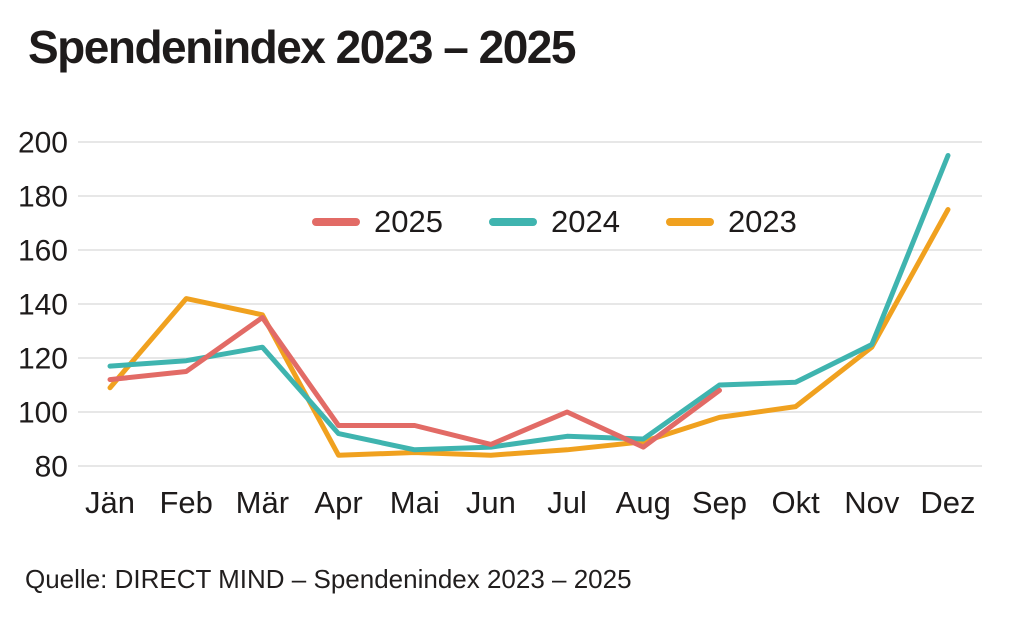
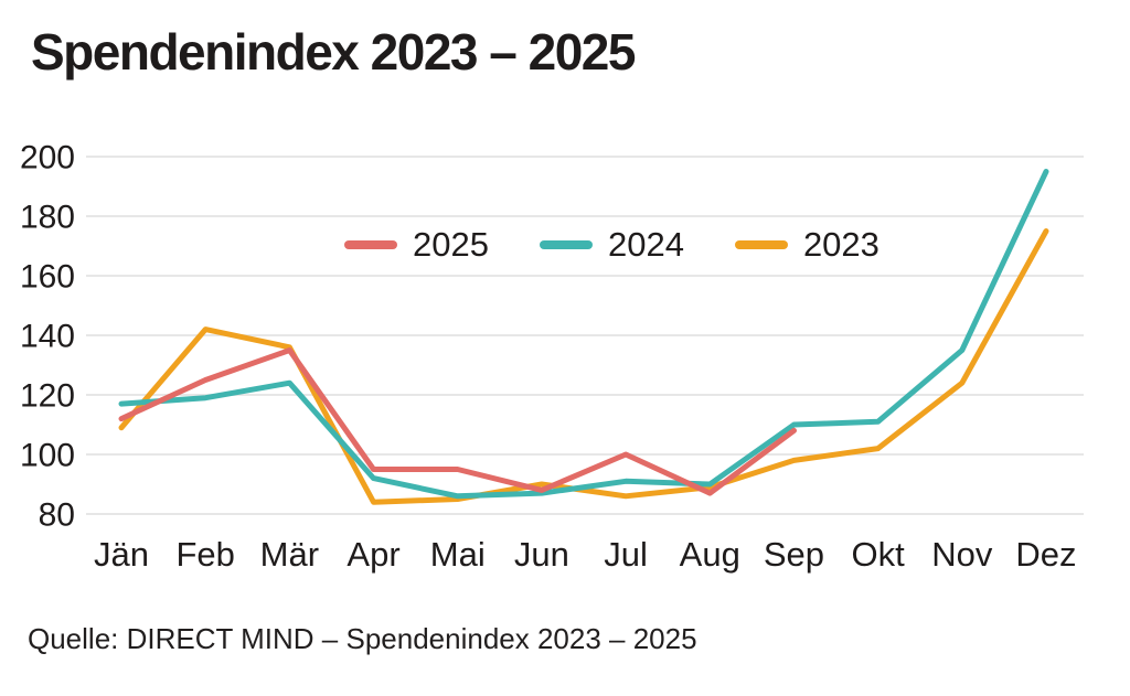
2025/Feb: 115 -> 125
2023/Jun: 84 -> 90
2024/Nov: 125 -> 135
